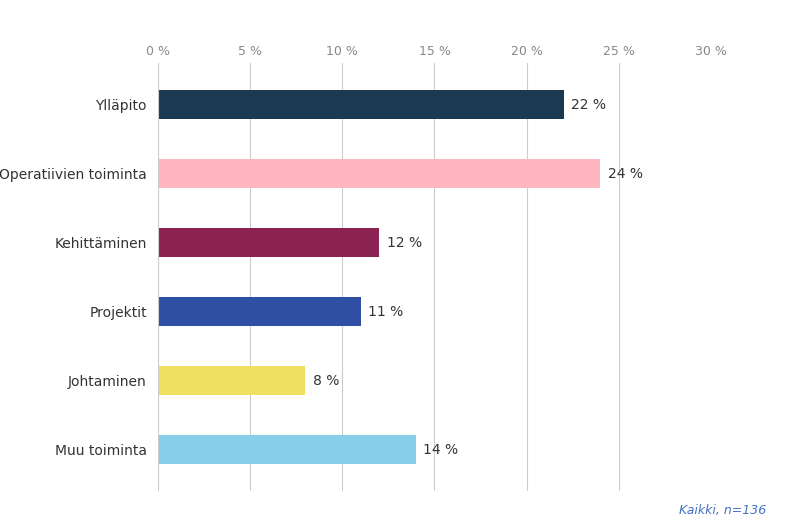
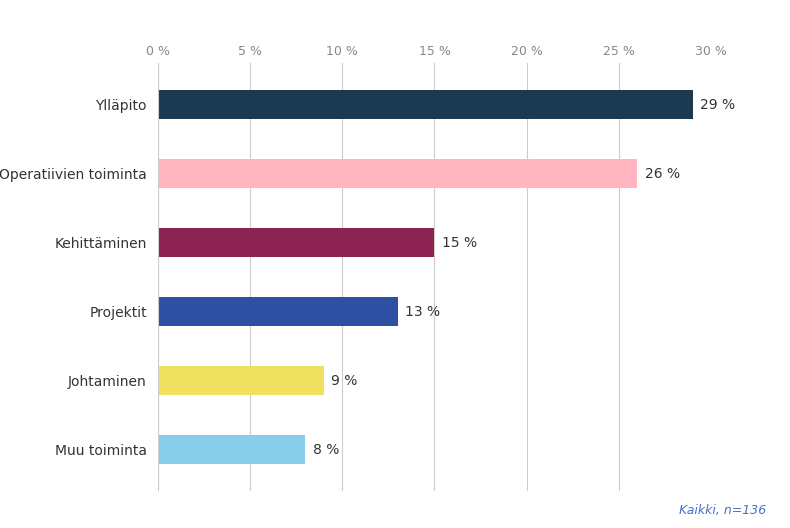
Ylläpito: 22 -> 29
Operatiivien toiminta: 24 -> 26
Kehittäminen: 12 -> 15
Projektit: 11 -> 13
Johtaminen: 8 -> 9
Muu toiminta: 14 -> 8
